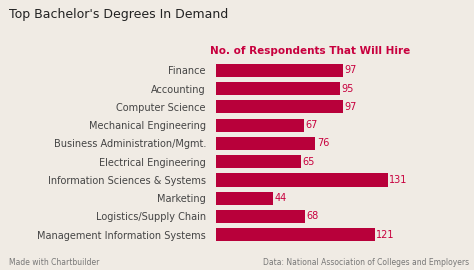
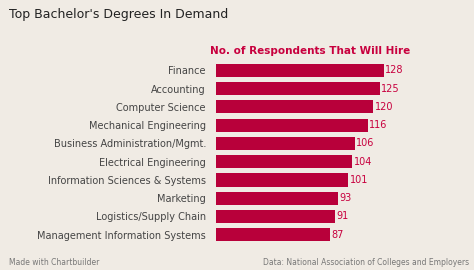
Finance: 97 -> 128
Accounting: 95 -> 125
Computer Science: 97 -> 120
Mechanical Engineering: 67 -> 116
Business Administration/Mgmt.: 76 -> 106
Electrical Engineering: 65 -> 104
Information Sciences & Systems: 131 -> 101
Marketing: 44 -> 93
Logistics/Supply Chain: 68 -> 91
Management Information Systems: 121 -> 87
